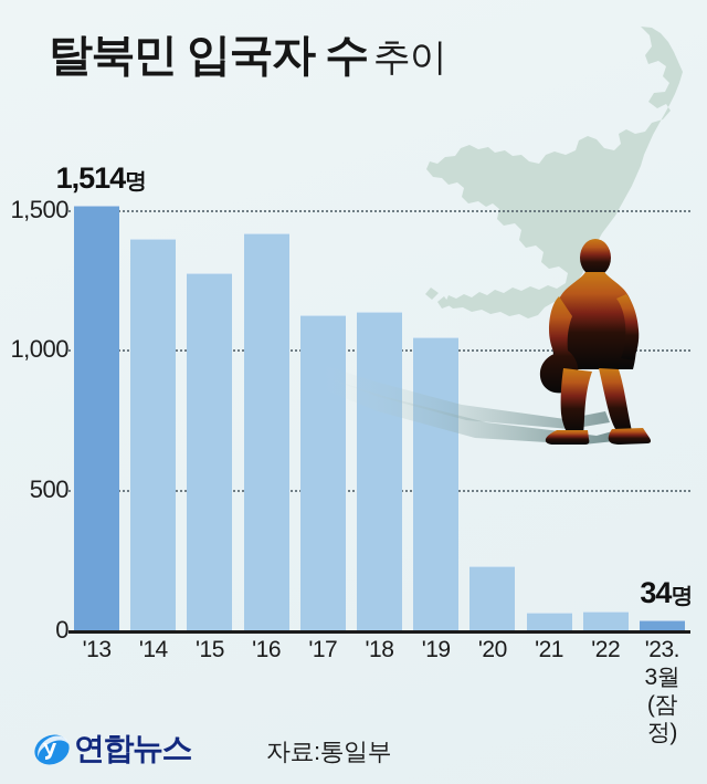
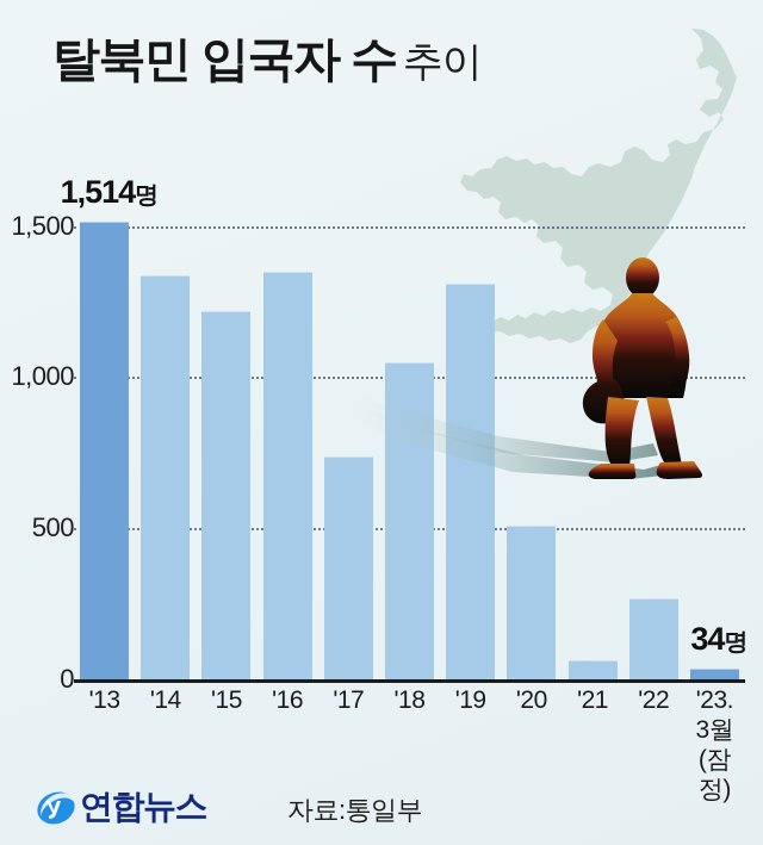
'14: 1400 -> 1340
'15: 1280 -> 1220
'16: 1420 -> 1350
'17: 1130 -> 740
'18: 1140 -> 1050
'19: 1050 -> 1310
'20: 230 -> 510
'22: 70 -> 270
